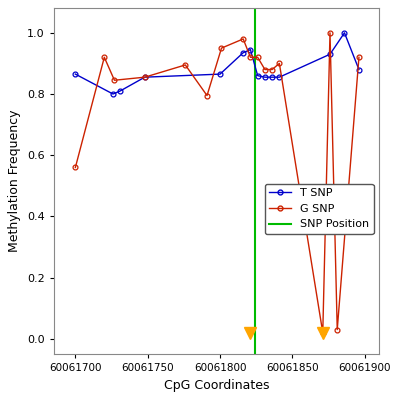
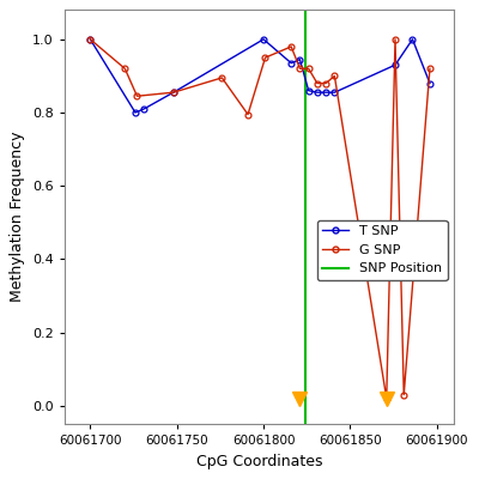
T SNP/60061700: 0.865 -> 1.000
G SNP/60061700: 0.560 -> 1.000
T SNP/60061800: 0.865 -> 1.000
